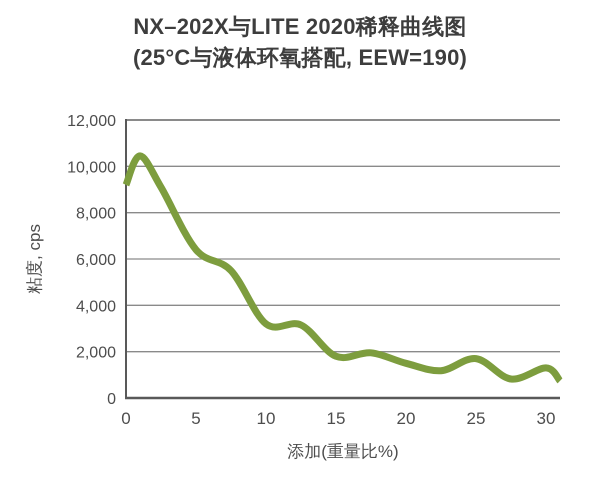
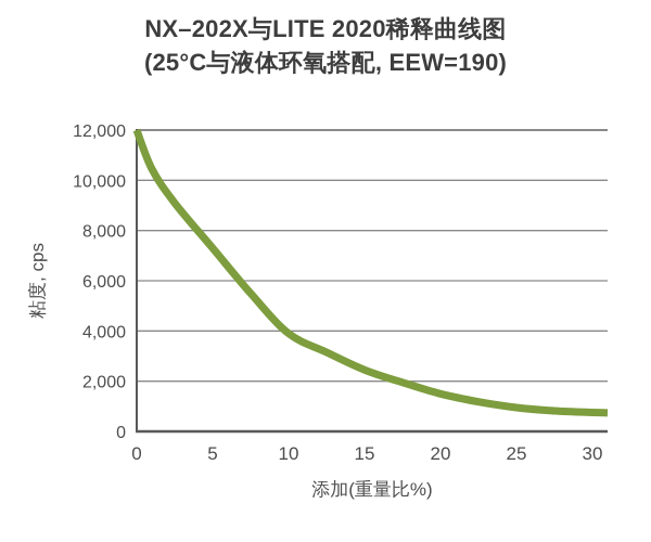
0: 9200 -> 12000
5: 6400 -> 7300
10: 3200 -> 3900
15: 1800 -> 2400
25: 1700 -> 1000
30: 1300 -> 800
